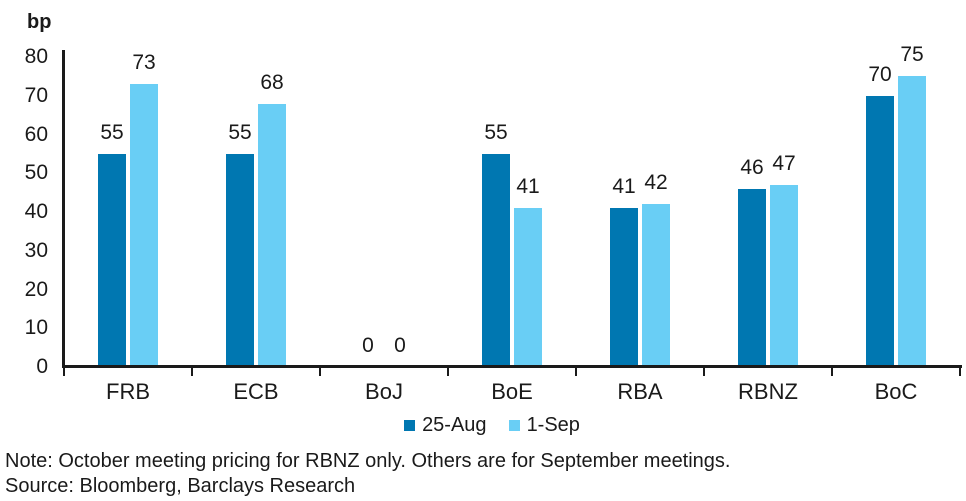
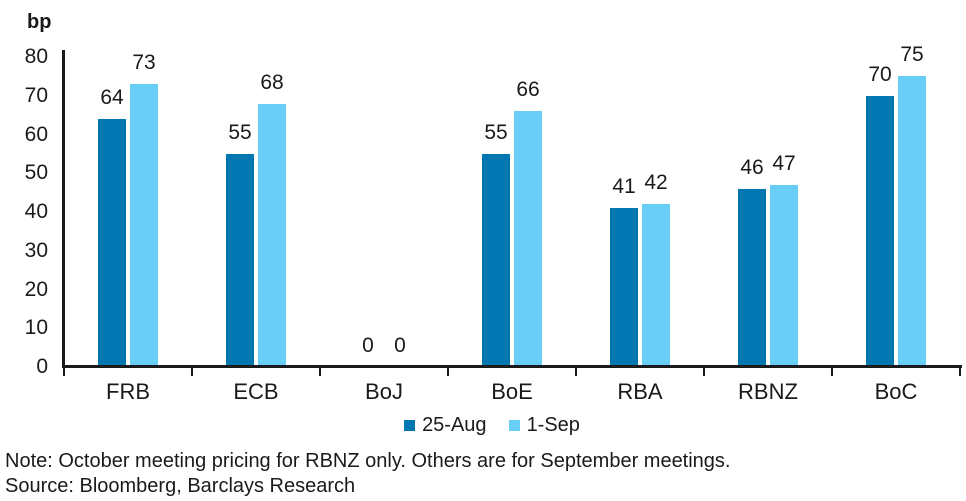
25-Aug/FRB: 55 -> 64
1-Sep/BoE: 41 -> 66
